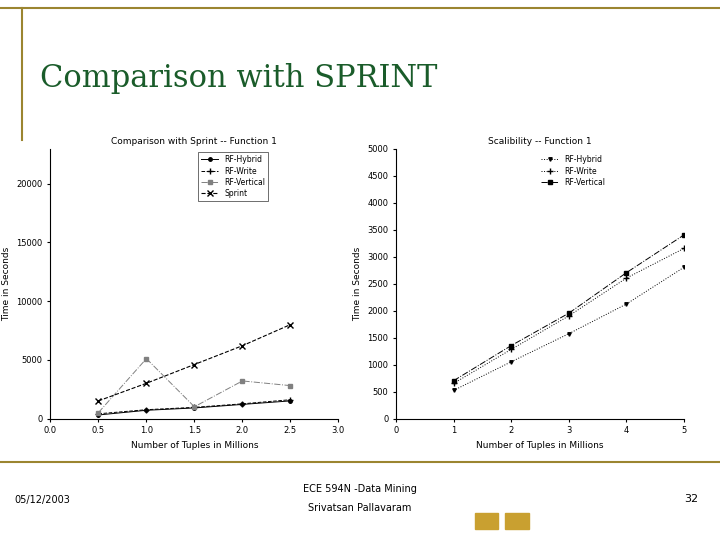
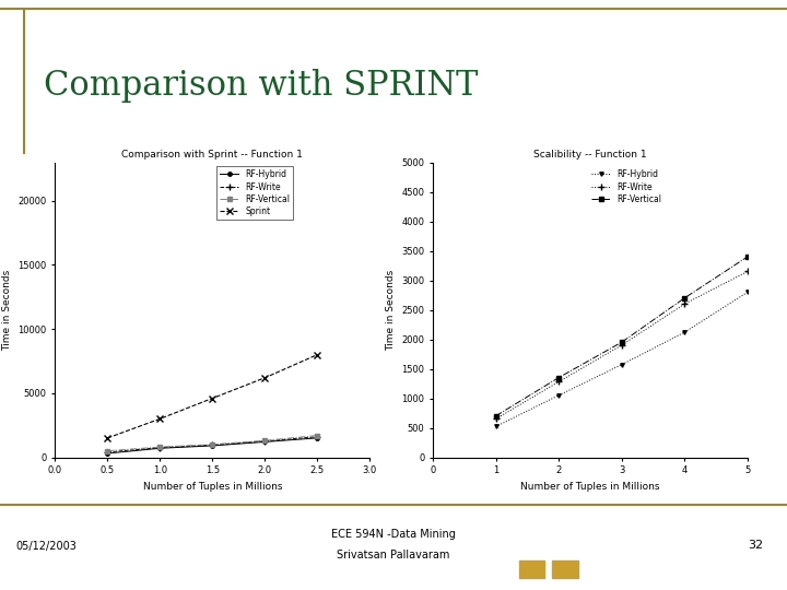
Comparison with Sprint -- Function 1/RF-Vertical/1.0: 5100 -> 800
Comparison with Sprint -- Function 1/RF-Vertical/2.0: 3200 -> 1300
Comparison with Sprint -- Function 1/RF-Vertical/2.5: 2800 -> 1700
